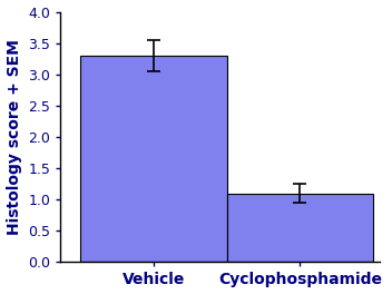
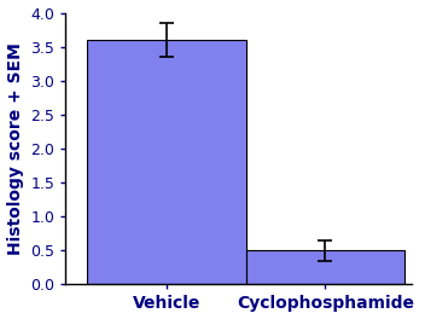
Vehicle: 3.3 -> 3.6
Cyclophosphamide: 1.1 -> 0.5
